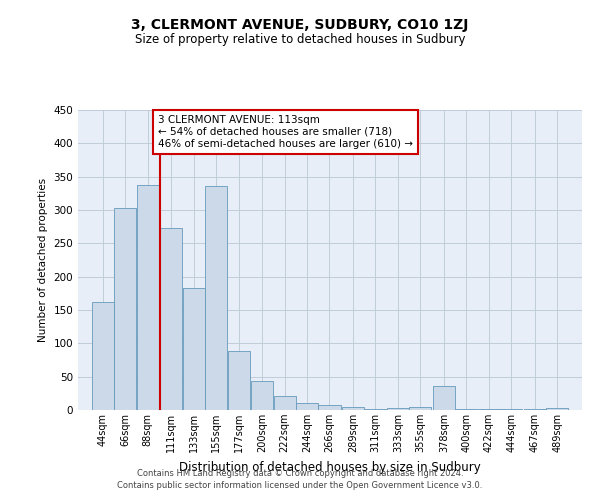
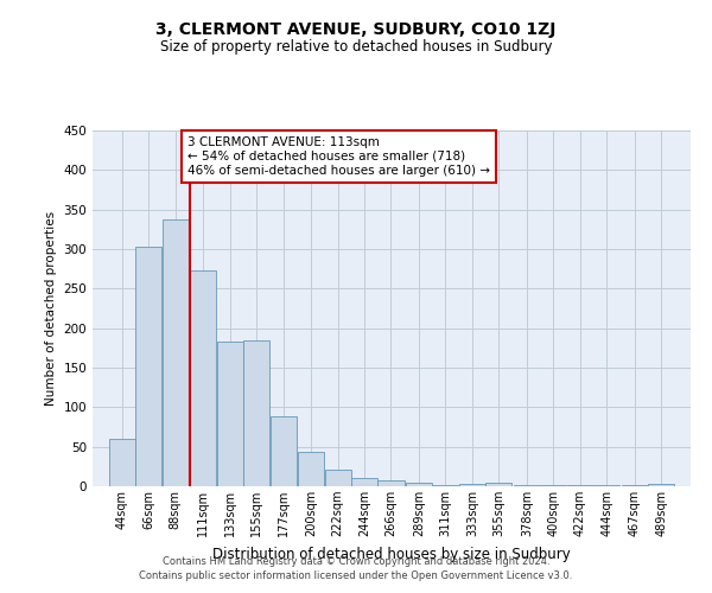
44sqm: 162 -> 60
155sqm: 336 -> 184
378sqm: 36 -> 2
